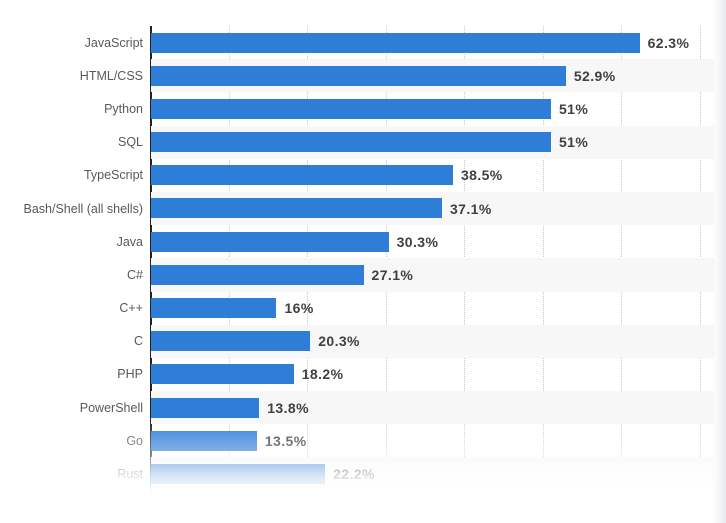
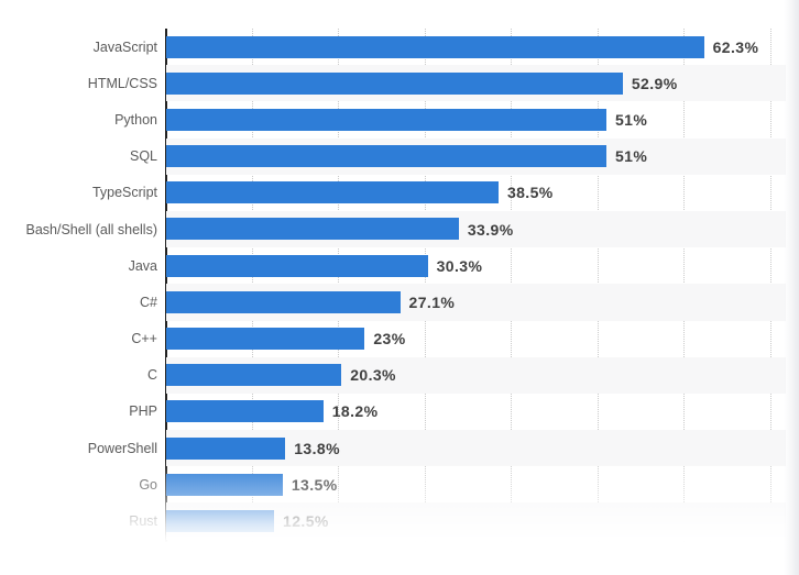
Bash/Shell (all shells): 37.1% -> 33.9%
C++: 16% -> 23%
Rust: 22.2% -> 12.5%
